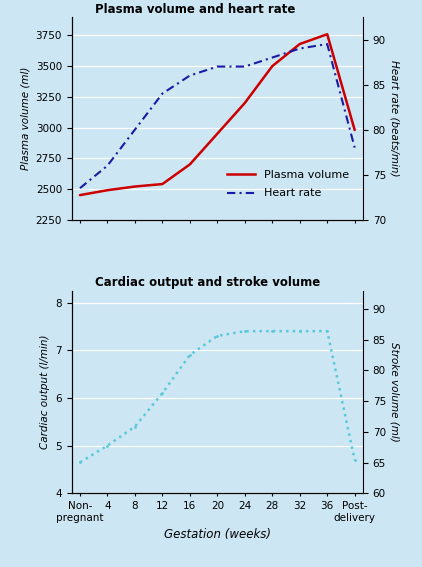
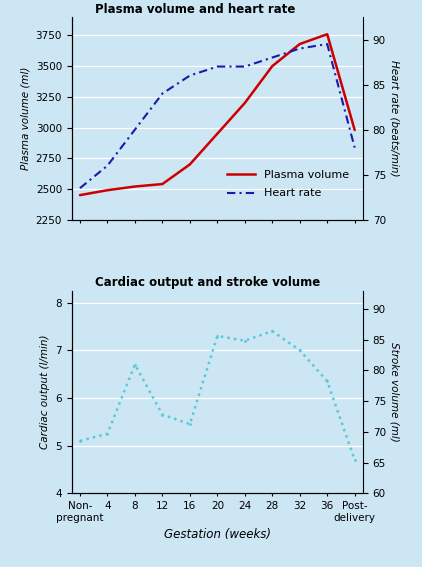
Cardiac output and stroke volume/Non- pregnant: 4.65 -> 5.10
Cardiac output and stroke volume/4: 5.00 -> 5.25
Cardiac output and stroke volume/8: 5.40 -> 6.70
Cardiac output and stroke volume/12: 6.10 -> 5.65
Cardiac output and stroke volume/16: 6.90 -> 5.45
Cardiac output and stroke volume/24: 7.40 -> 7.20
Cardiac output and stroke volume/32: 7.40 -> 7.00
Cardiac output and stroke volume/36: 7.40 -> 6.35
